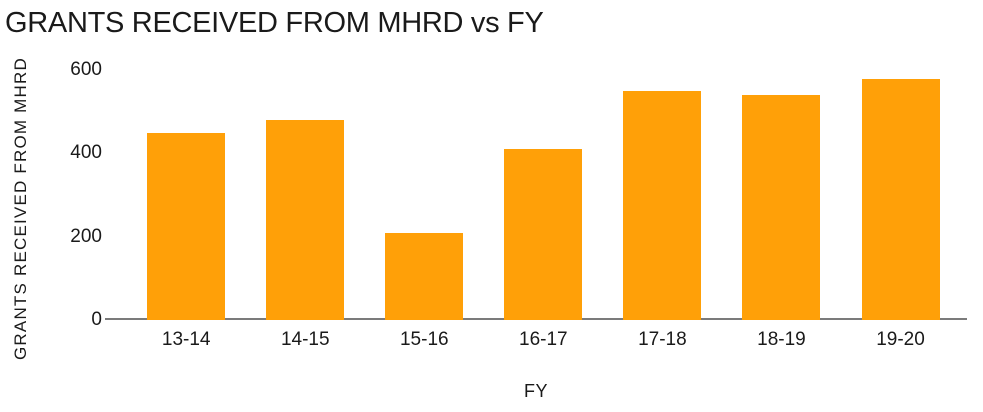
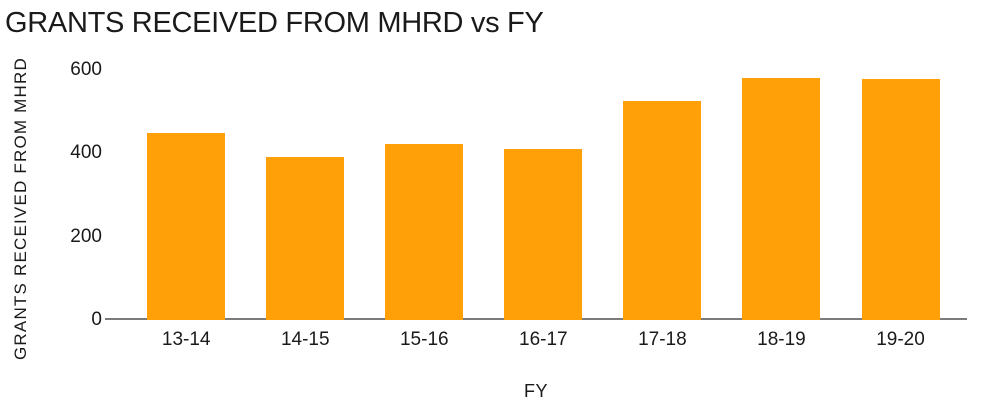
14-15: 480 -> 390
15-16: 210 -> 420
17-18: 550 -> 530
18-19: 540 -> 580
